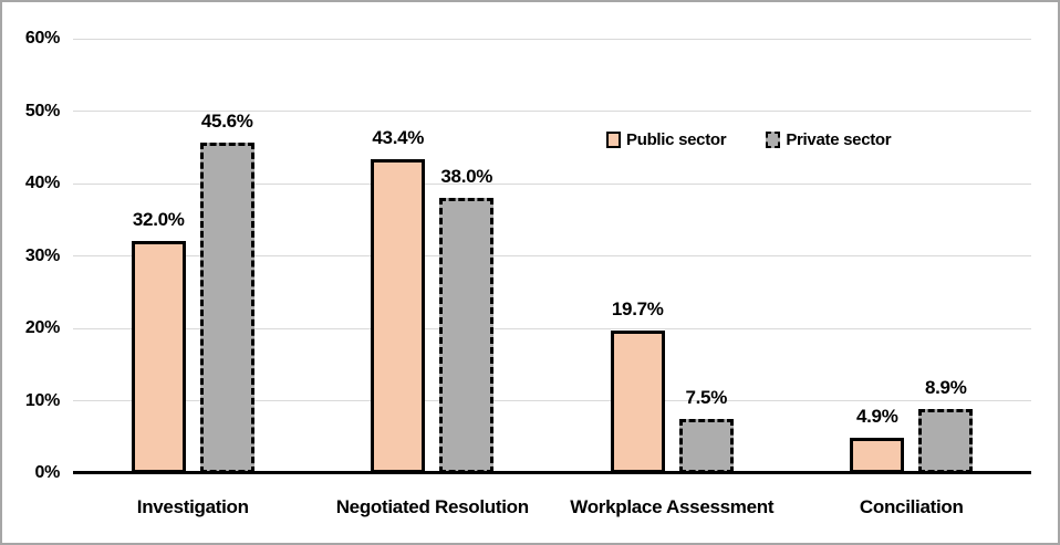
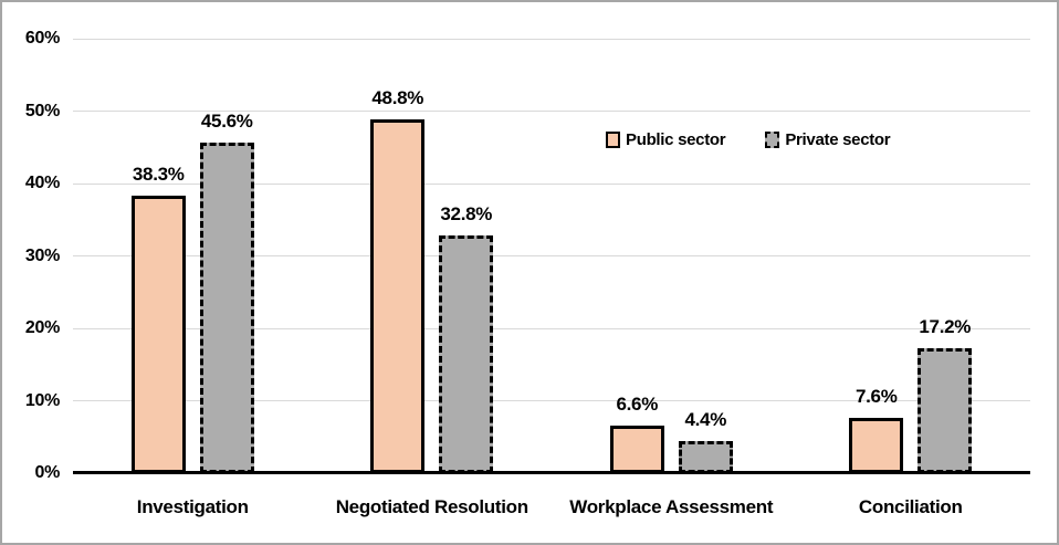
Public sector/Investigation: 32.0% -> 38.3%
Public sector/Negotiated Resolution: 43.4% -> 48.8%
Private sector/Negotiated Resolution: 38.0% -> 32.8%
Public sector/Workplace Assessment: 19.7% -> 6.6%
Private sector/Workplace Assessment: 7.5% -> 4.4%
Public sector/Conciliation: 4.9% -> 7.6%
Private sector/Conciliation: 8.9% -> 17.2%
